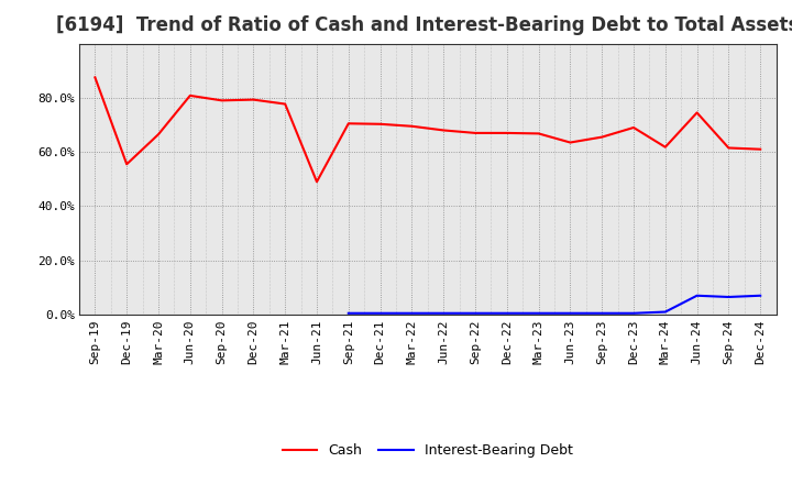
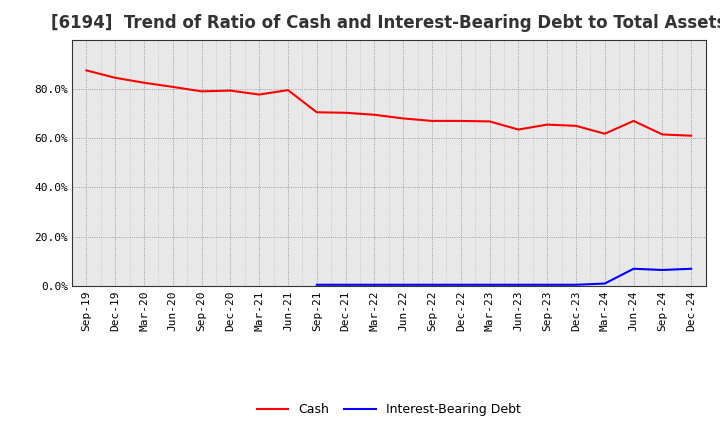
Cash/Dec-19: 55.5% -> 84.5%
Cash/Mar-20: 66.5% -> 82.5%
Cash/Jun-21: 49.0% -> 79.5%
Cash/Dec-23: 69.0% -> 65.0%
Cash/Jun-24: 74.5% -> 67.0%
